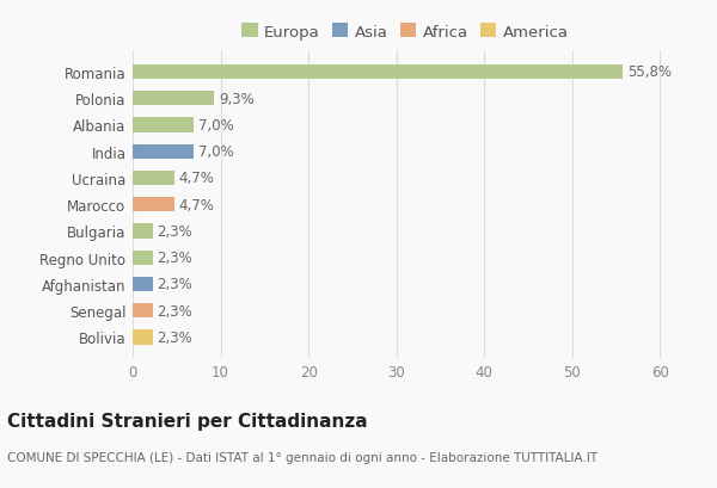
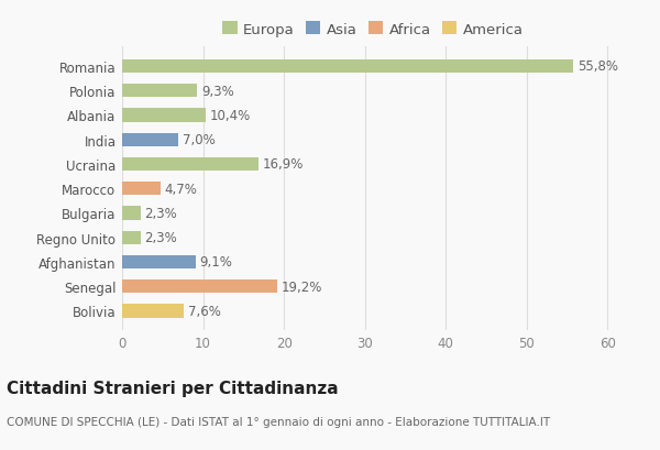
Albania: 7,0% -> 10,4%
Ucraina: 4,7% -> 16,9%
Afghanistan: 2,3% -> 9,1%
Senegal: 2,3% -> 19,2%
Bolivia: 2,3% -> 7,6%
